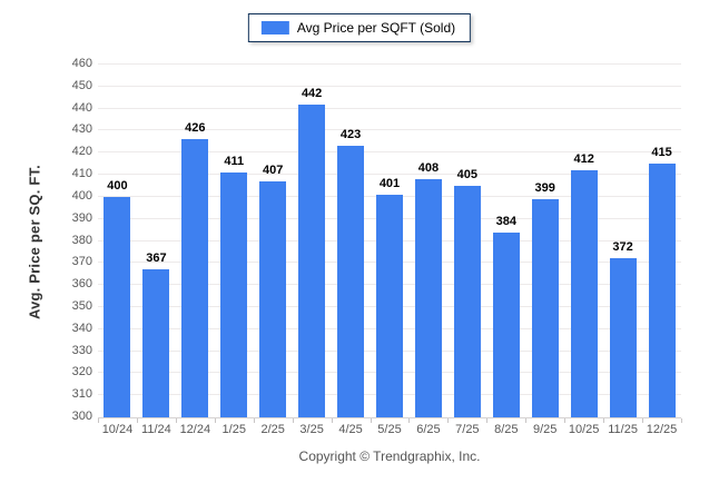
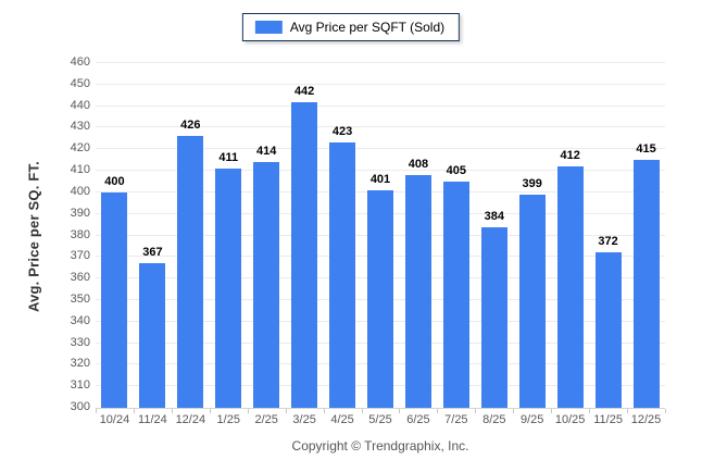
2/25: 407 -> 414
